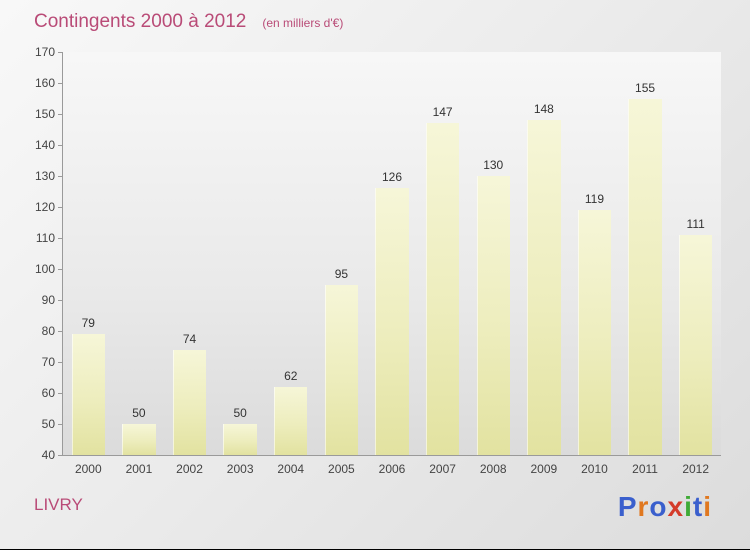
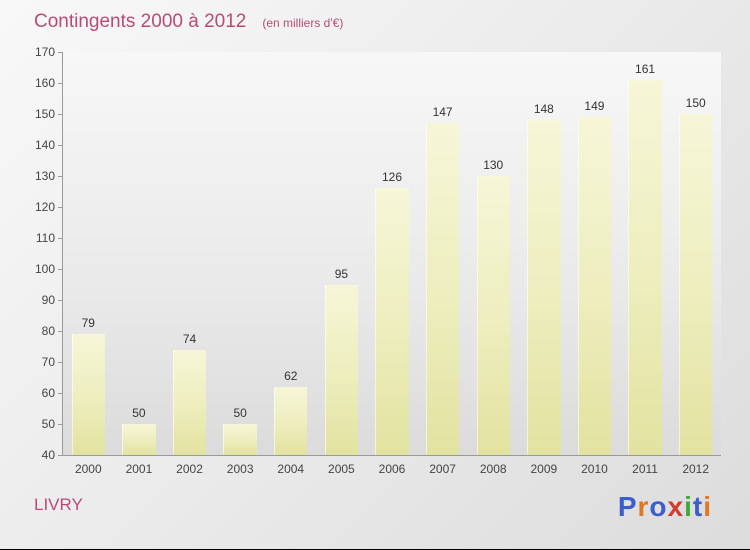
2010: 119 -> 149
2011: 155 -> 161
2012: 111 -> 150
